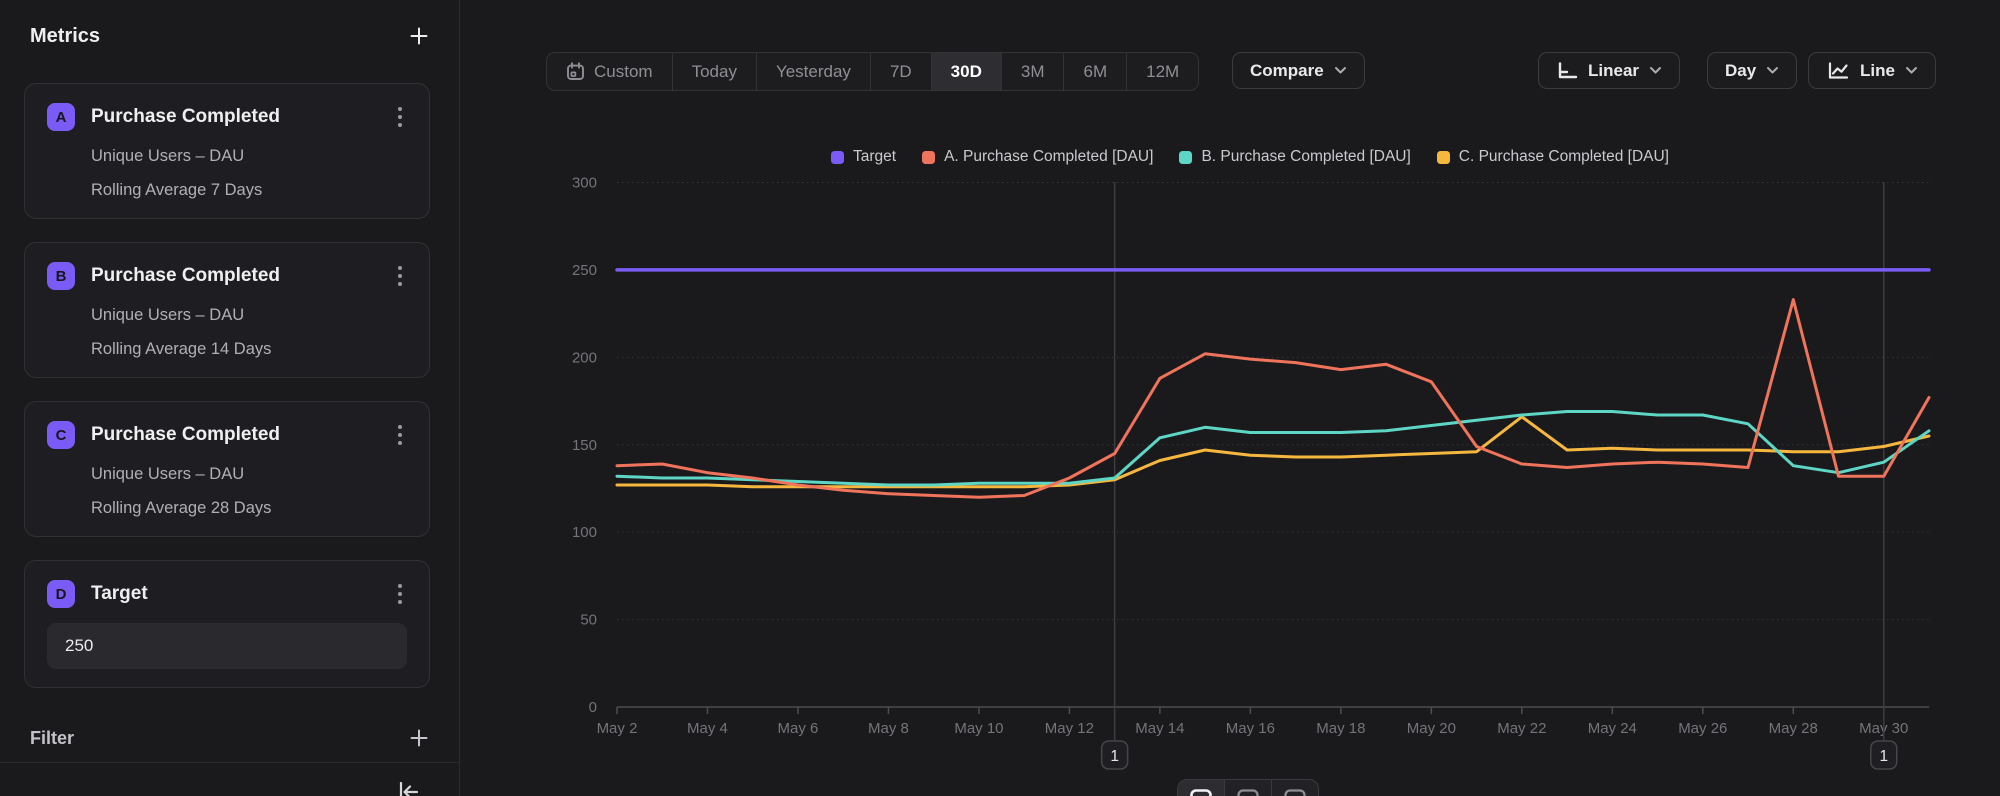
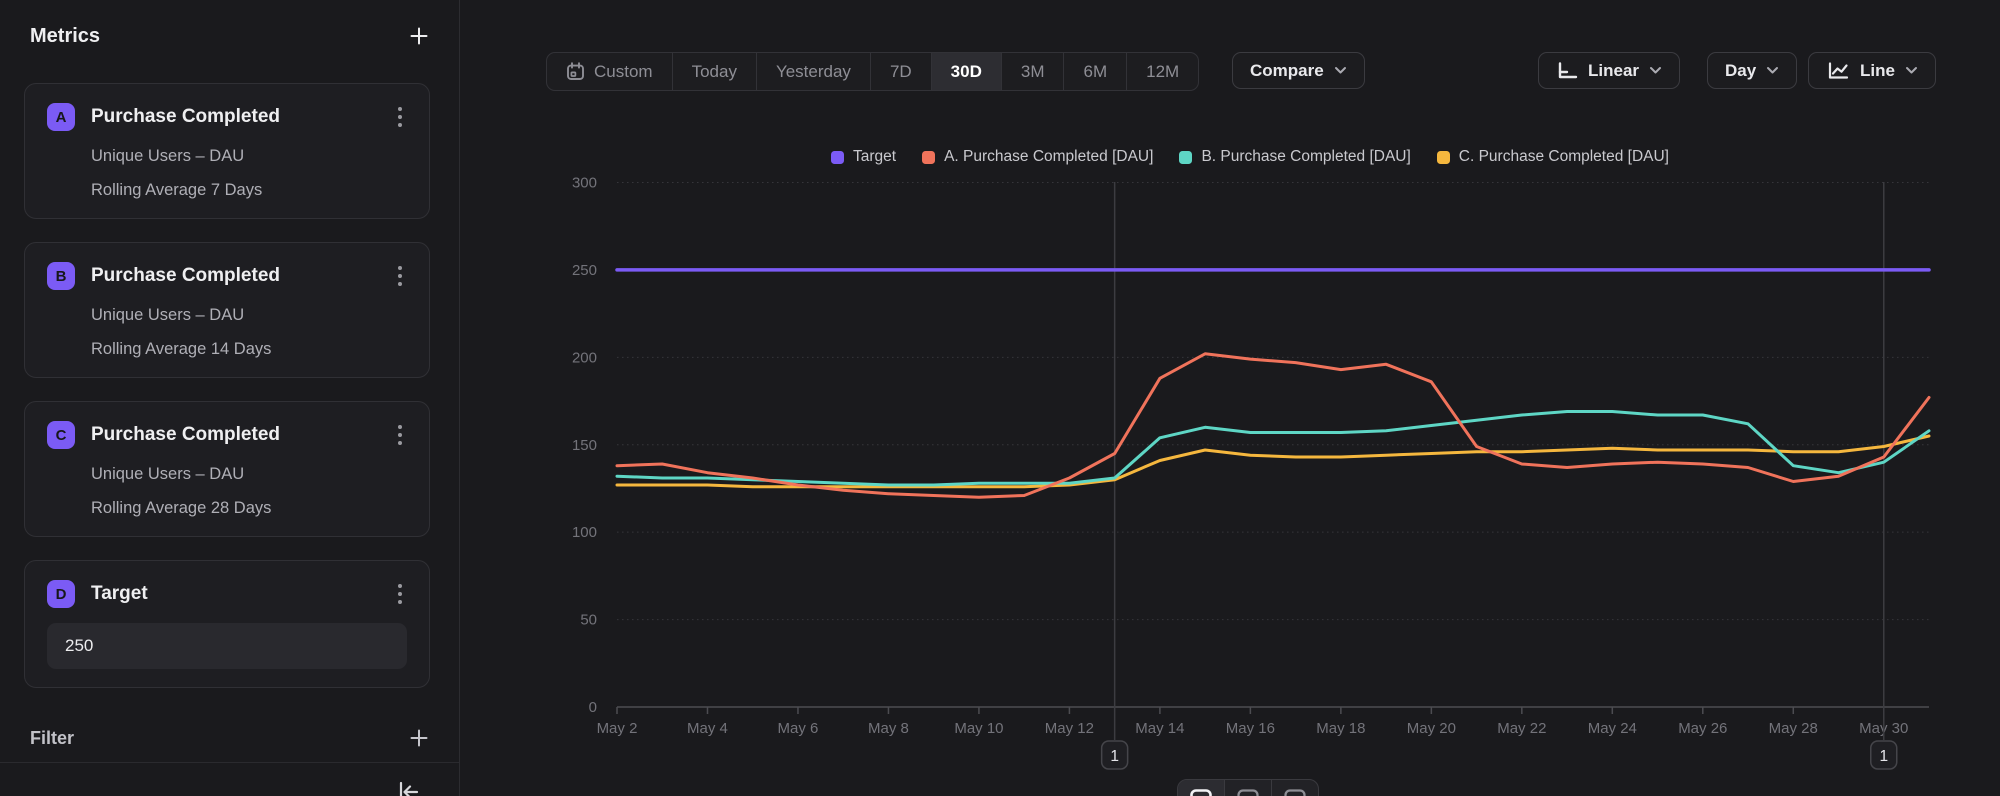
C. Purchase Completed [DAU]/May 22: 166 -> 146
A. Purchase Completed [DAU]/May 28: 233 -> 129
A. Purchase Completed [DAU]/May 30: 132 -> 143
